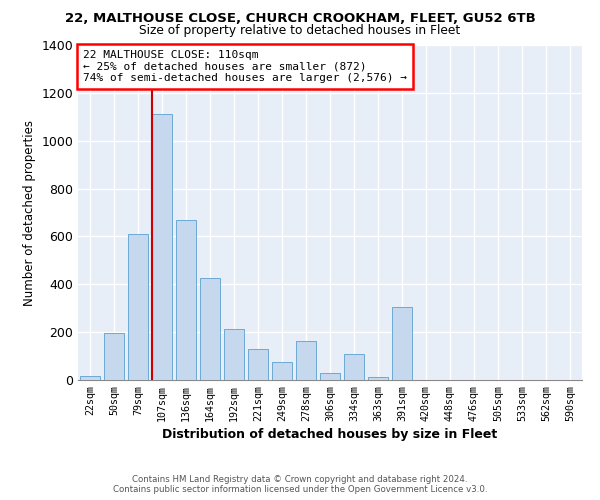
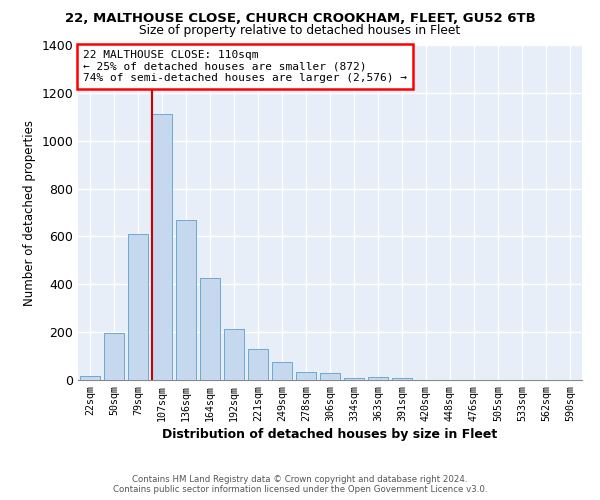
278sqm: 165 -> 35
334sqm: 110 -> 10
391sqm: 305 -> 10
